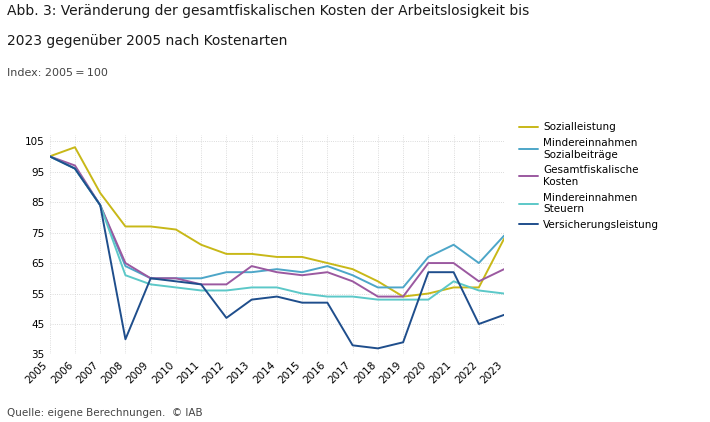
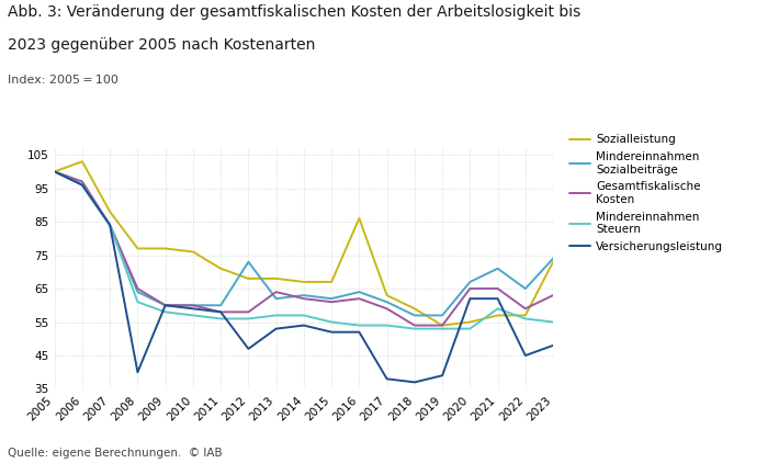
Mindereinnahmen Sozialbeiträge/2012: 62 -> 73
Sozialleistung/2016: 65 -> 86
